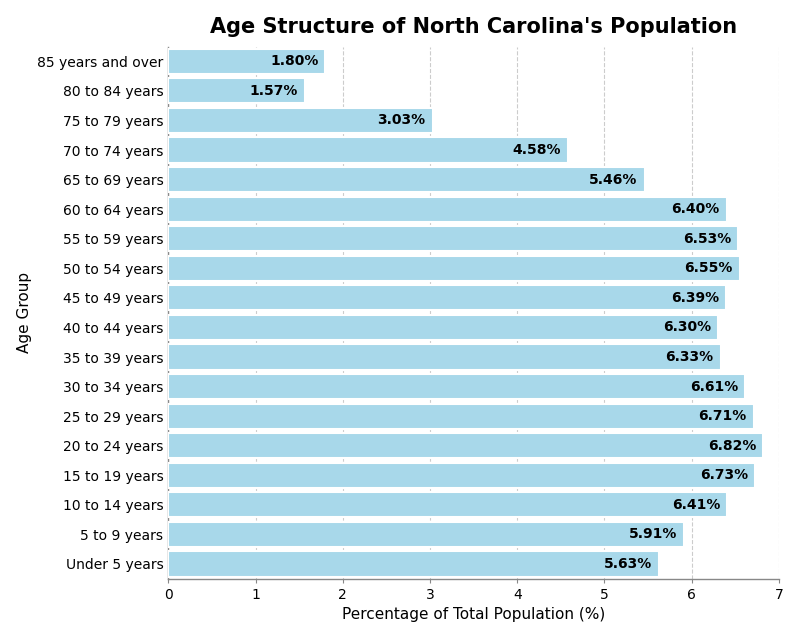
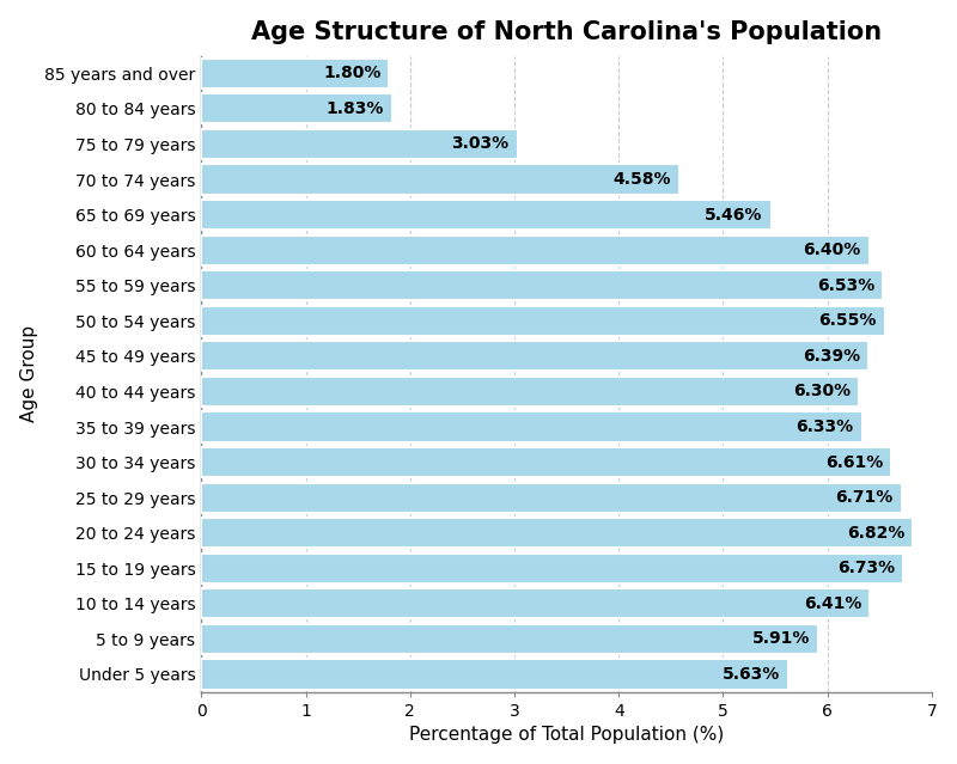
80 to 84 years: 1.57% -> 1.83%
